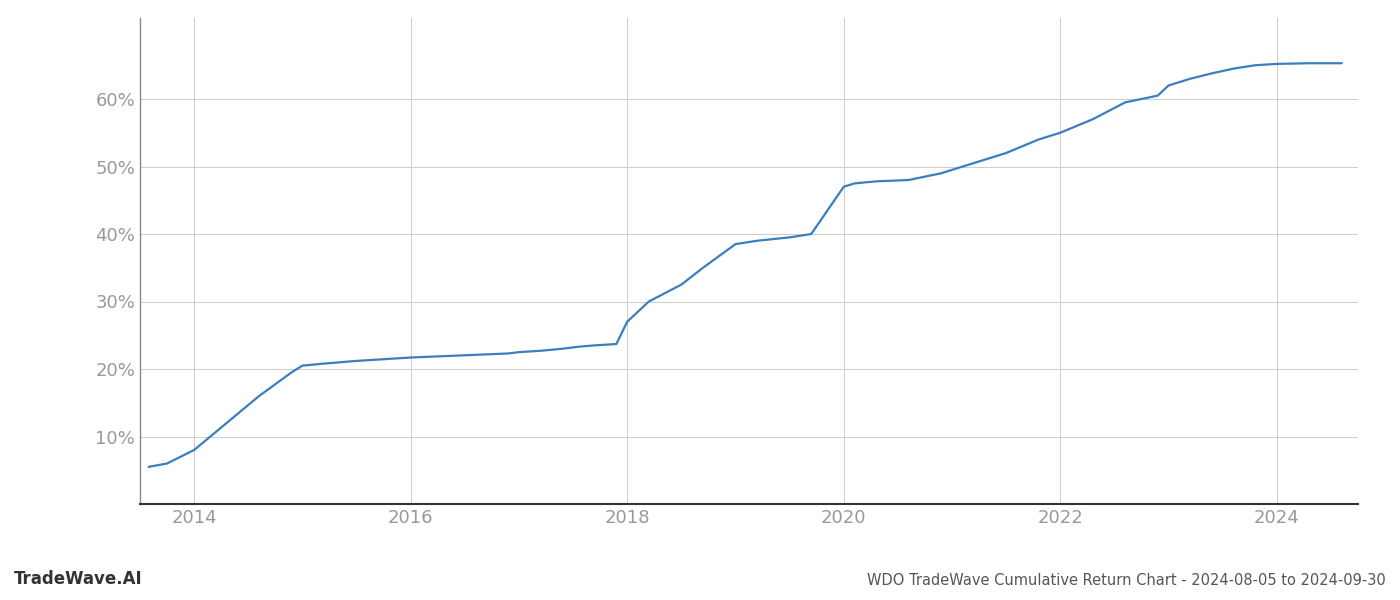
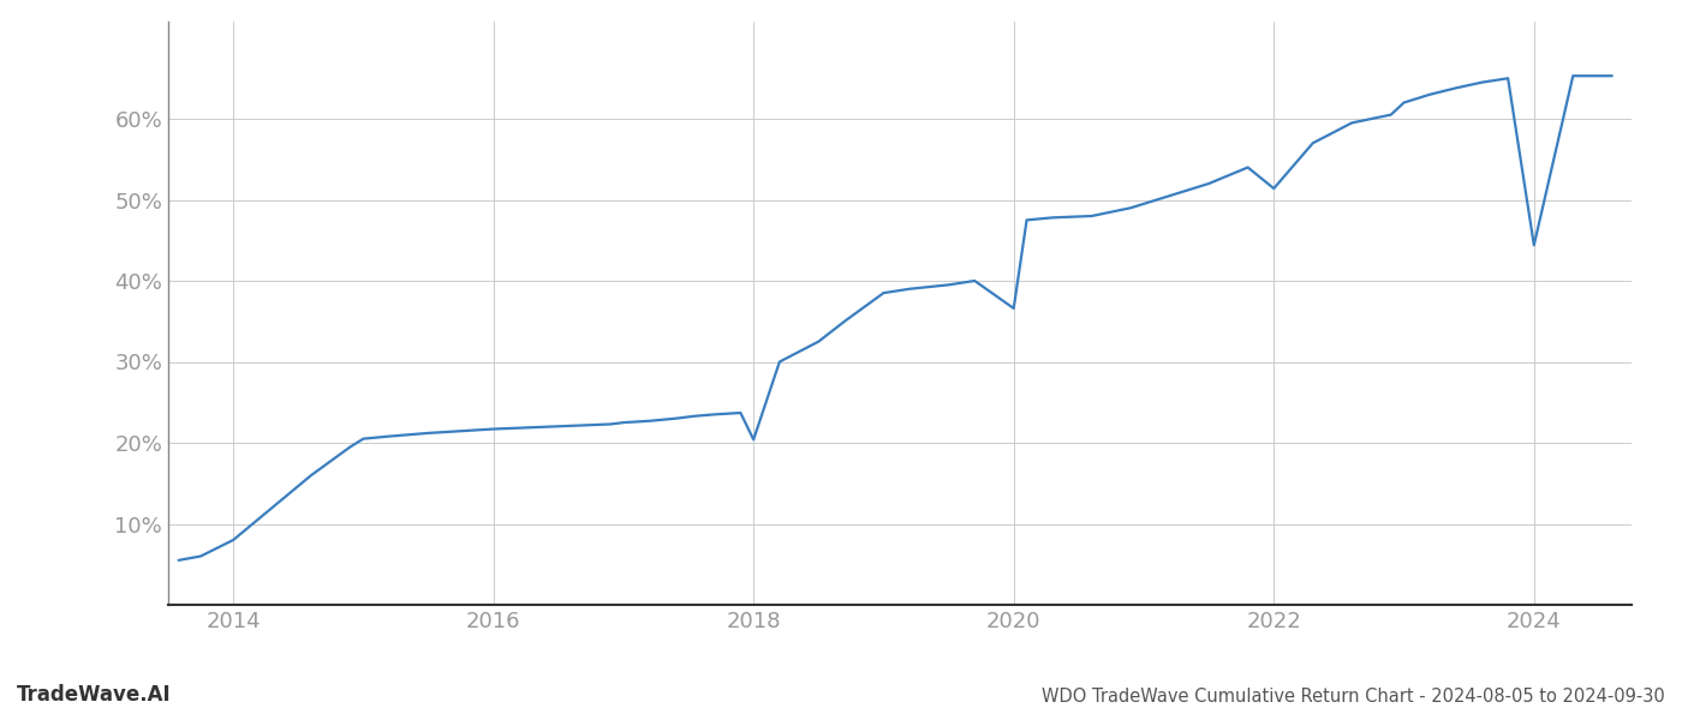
2018: 27.0% -> 20.4%
2020: 47.0% -> 36.6%
2022: 55.0% -> 51.4%
2024: 65.2% -> 44.4%
